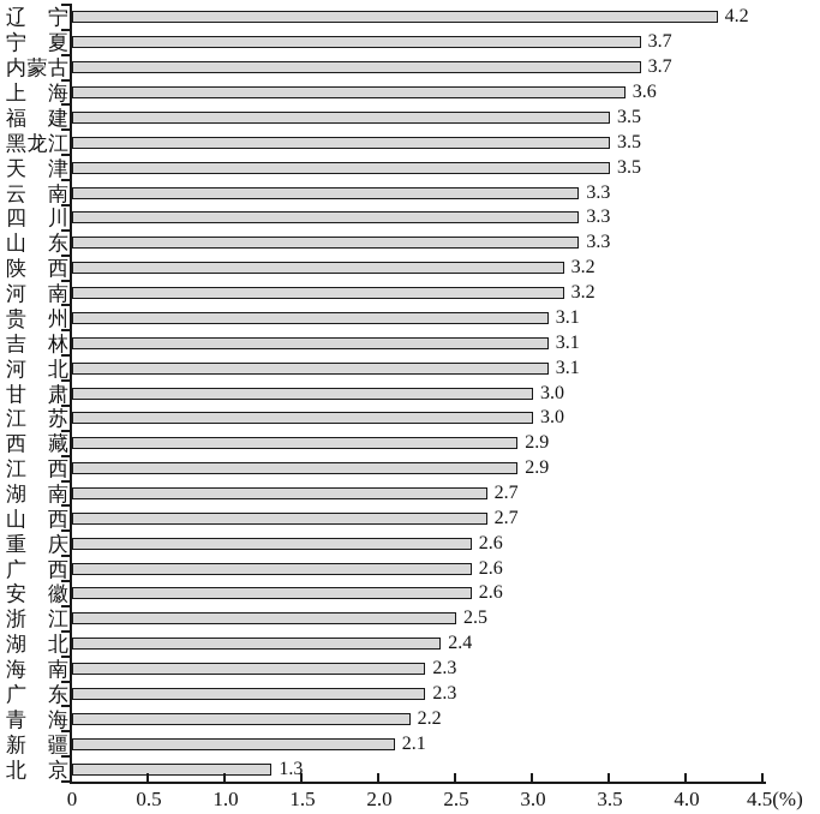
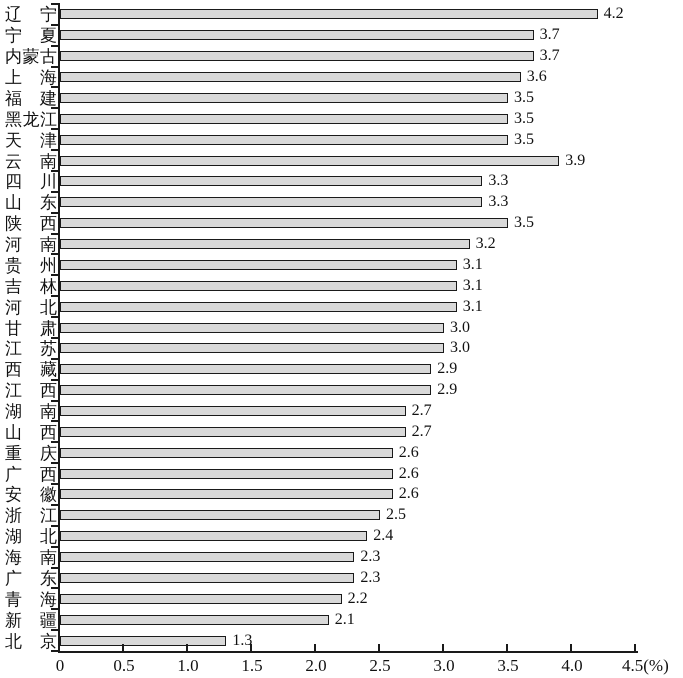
云南: 3.3 -> 3.9
陕西: 3.2 -> 3.5
